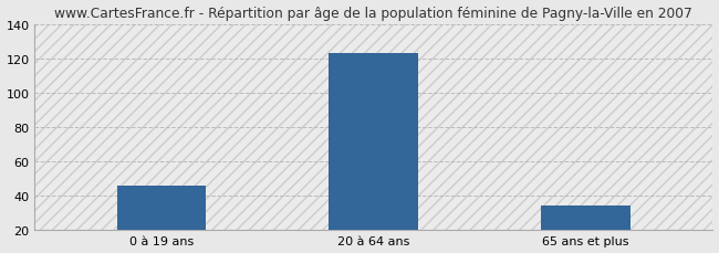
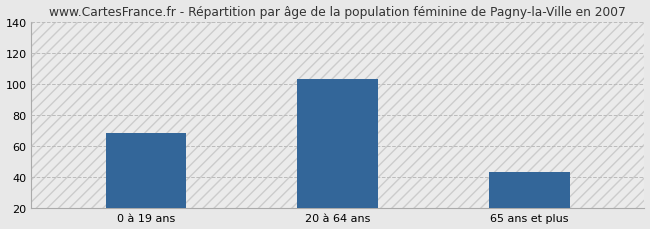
0 à 19 ans: 46 -> 68
20 à 64 ans: 123 -> 103
65 ans et plus: 34 -> 43
